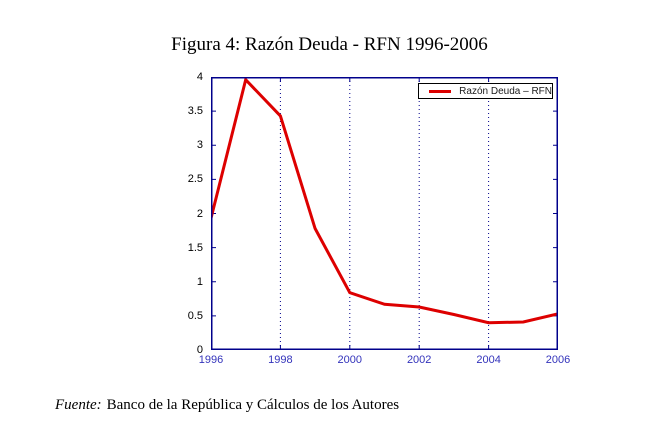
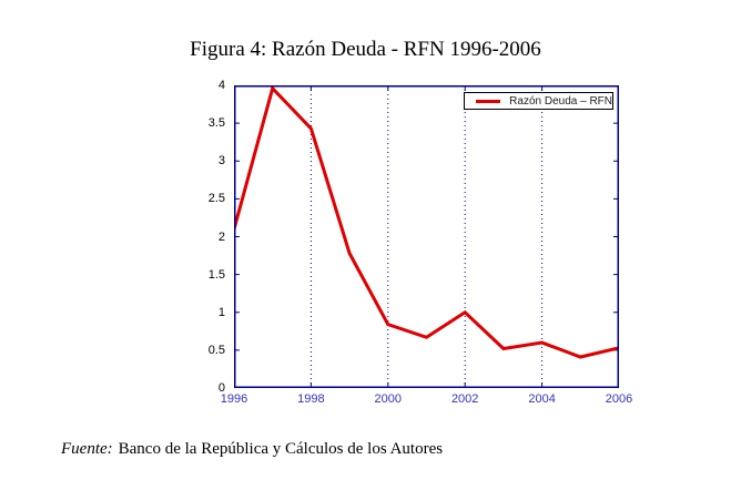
1996: 1.9 -> 2.1
2002: 0.6 -> 1.0
2004: 0.4 -> 0.6
